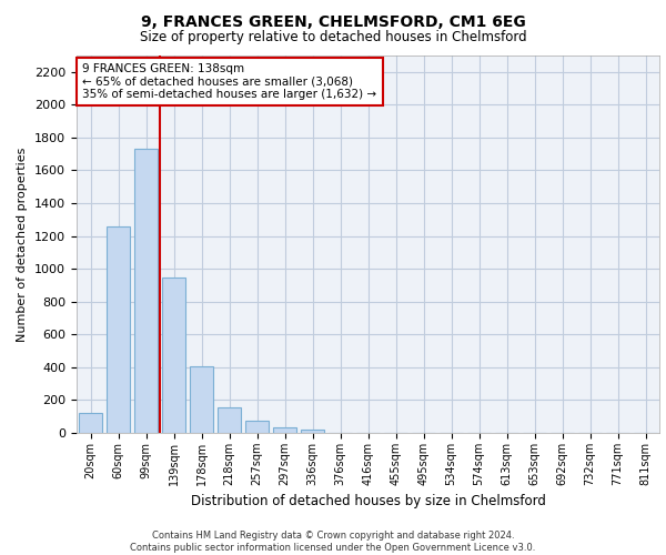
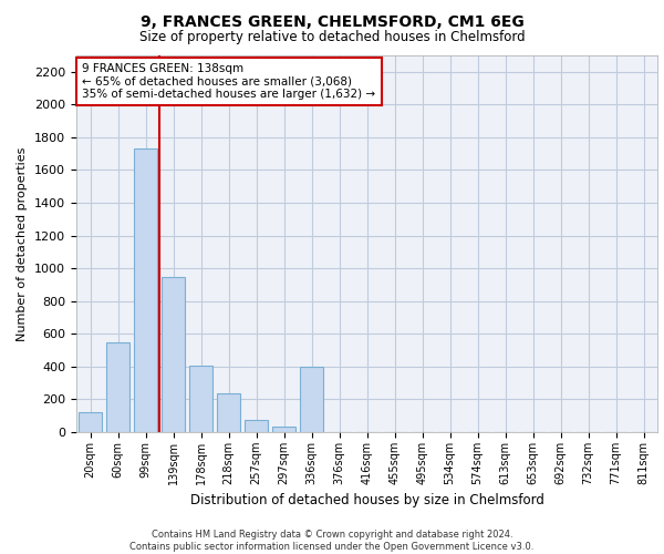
60sqm: 1260 -> 550
218sqm: 160 -> 240
336sqm: 20 -> 400
